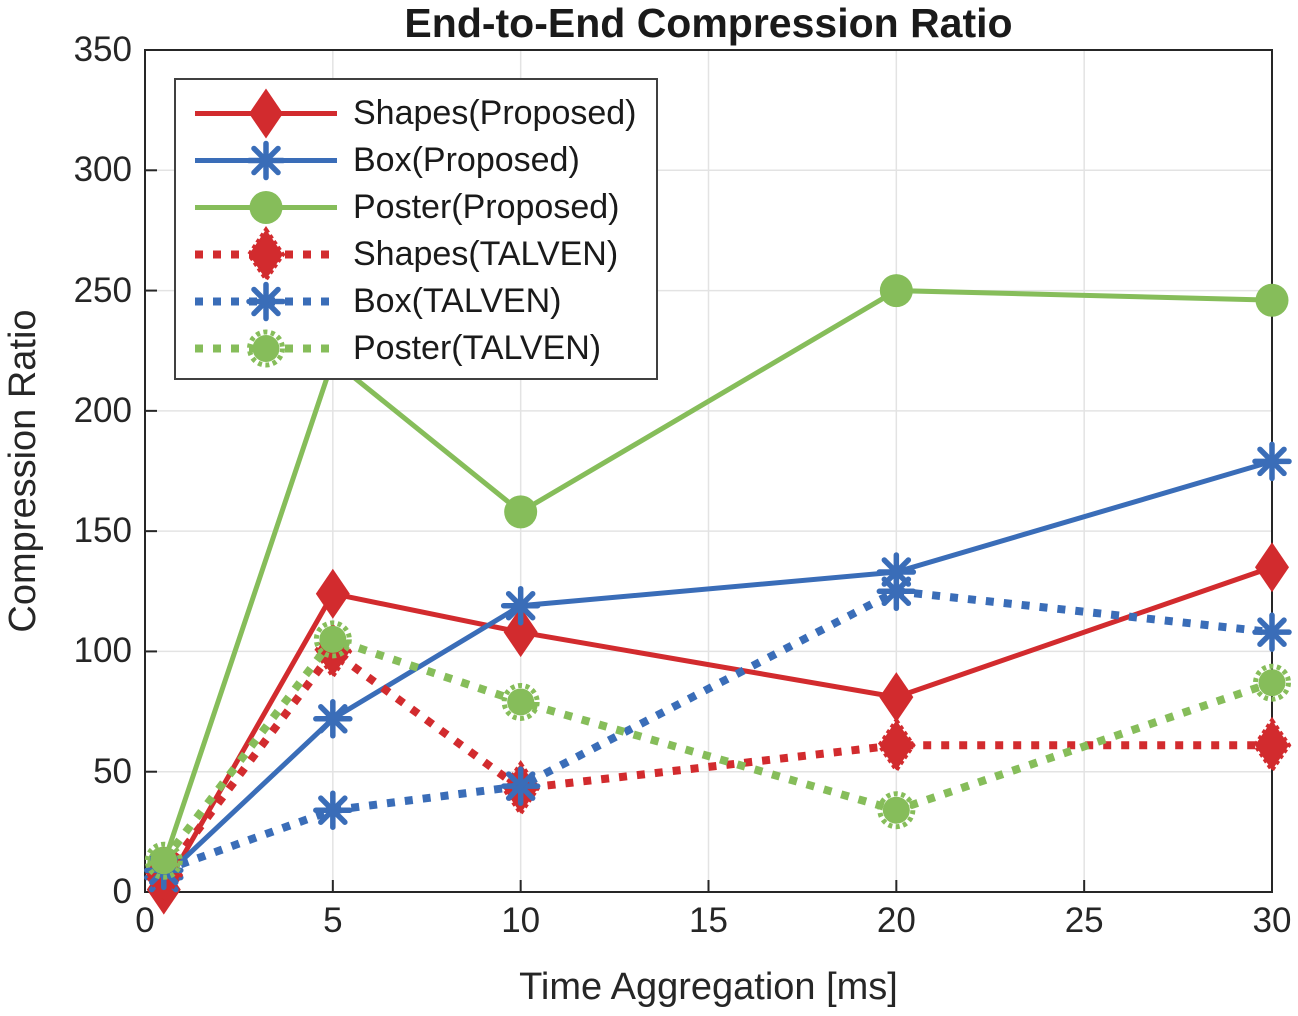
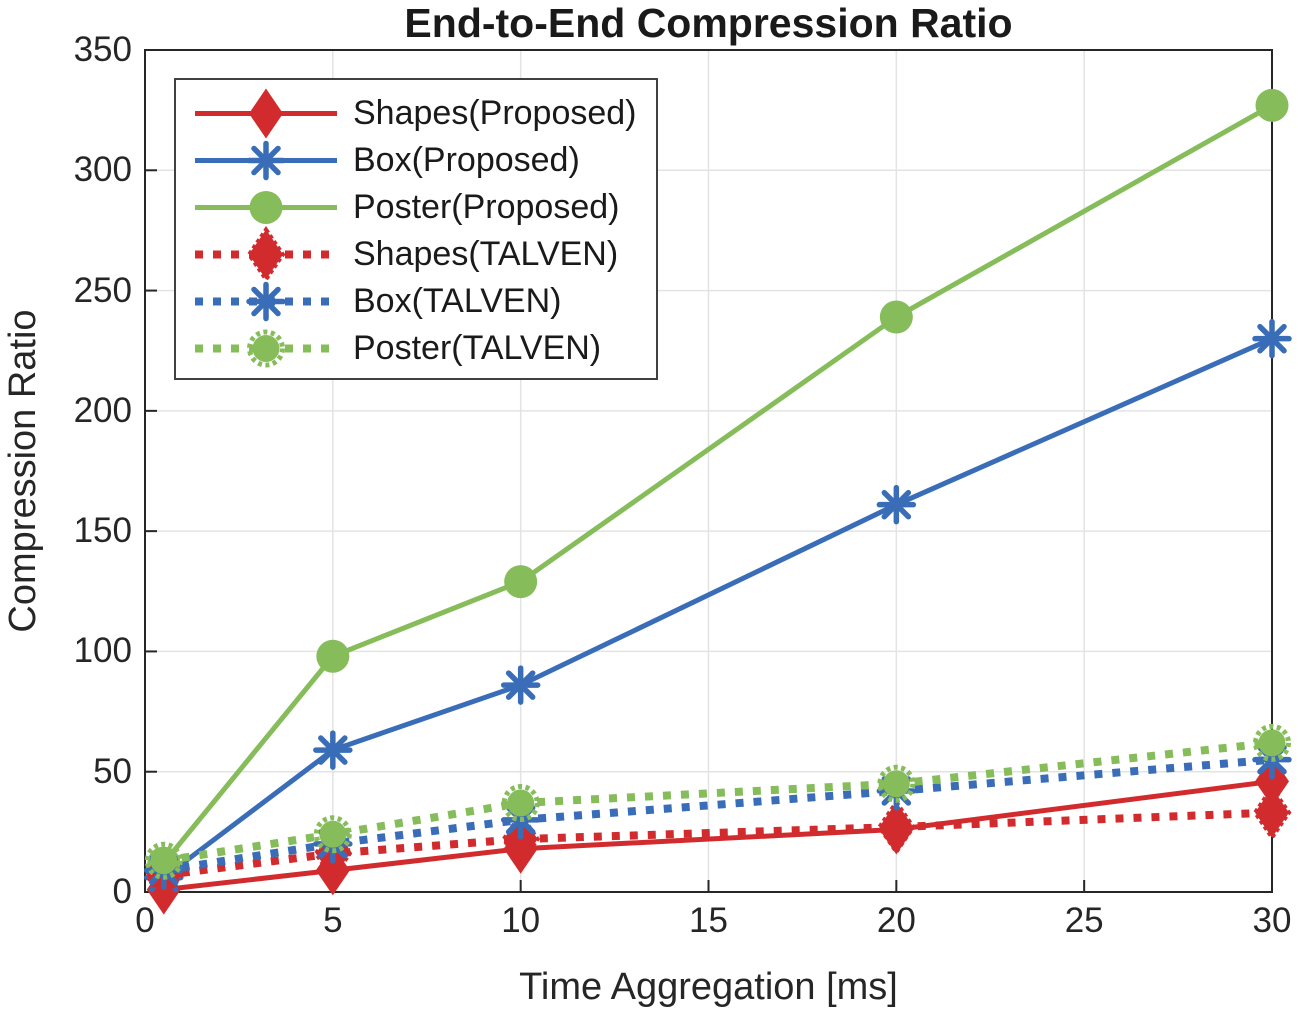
Shapes(Proposed)/5: 124 -> 9
Box(Proposed)/5: 72 -> 59
Poster(Proposed)/5: 221 -> 98
Shapes(TALVEN)/5: 100 -> 16
Box(TALVEN)/5: 34 -> 20
Poster(TALVEN)/5: 105 -> 24
Shapes(Proposed)/10: 108 -> 18
Box(Proposed)/10: 119 -> 86
Poster(Proposed)/10: 158 -> 129
Shapes(TALVEN)/10: 43 -> 22
Box(TALVEN)/10: 44 -> 30
Poster(TALVEN)/10: 79 -> 37
Shapes(Proposed)/20: 81 -> 26
Box(Proposed)/20: 133 -> 161
Poster(Proposed)/20: 250 -> 239
Shapes(TALVEN)/20: 61 -> 27
Box(TALVEN)/20: 125 -> 42
Poster(TALVEN)/20: 34 -> 45
Shapes(Proposed)/30: 135 -> 46
Box(Proposed)/30: 179 -> 230
Poster(Proposed)/30: 246 -> 327
Shapes(TALVEN)/30: 61 -> 33
Box(TALVEN)/30: 108 -> 55
Poster(TALVEN)/30: 87 -> 62
